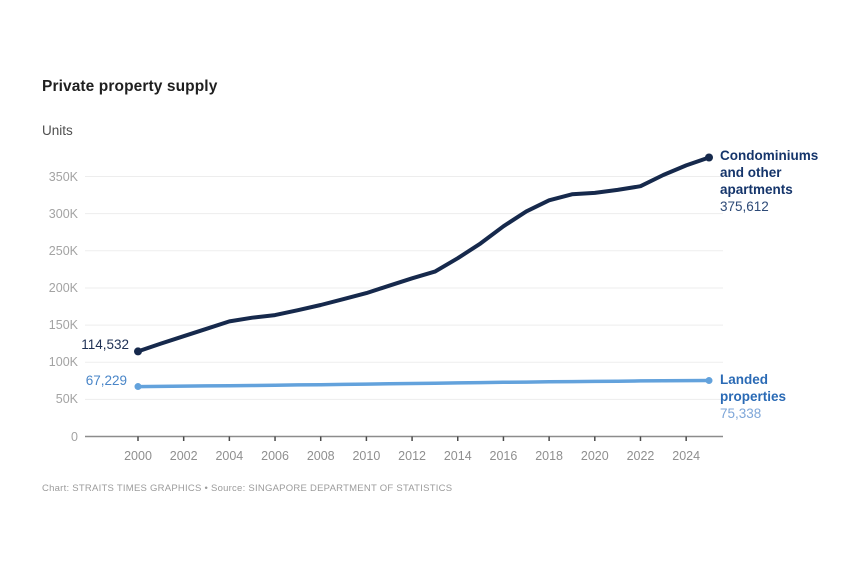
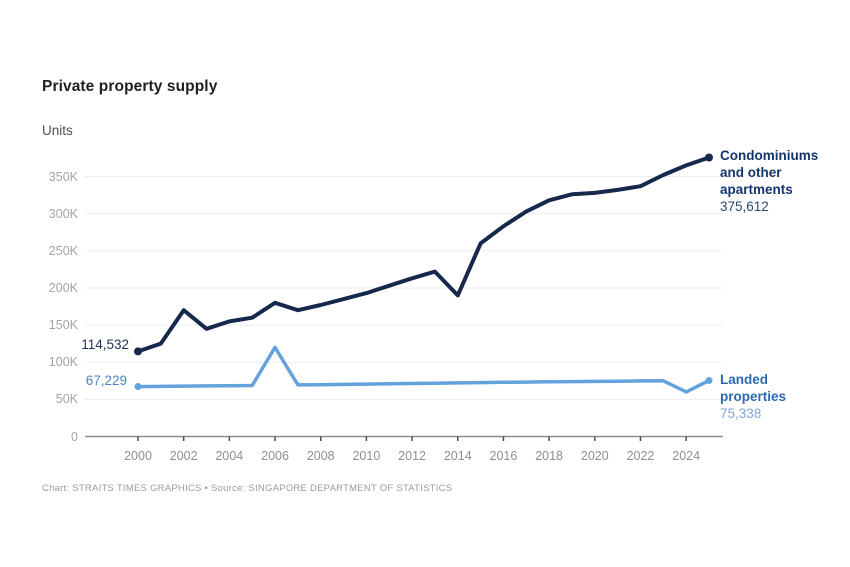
Condominiums and other apartments/2002: 140K -> 170K
Condominiums and other apartments/2006: 160K -> 180K
Landed properties/2006: 70K -> 120K
Condominiums and other apartments/2014: 240K -> 190K
Landed properties/2024: 80K -> 60K
